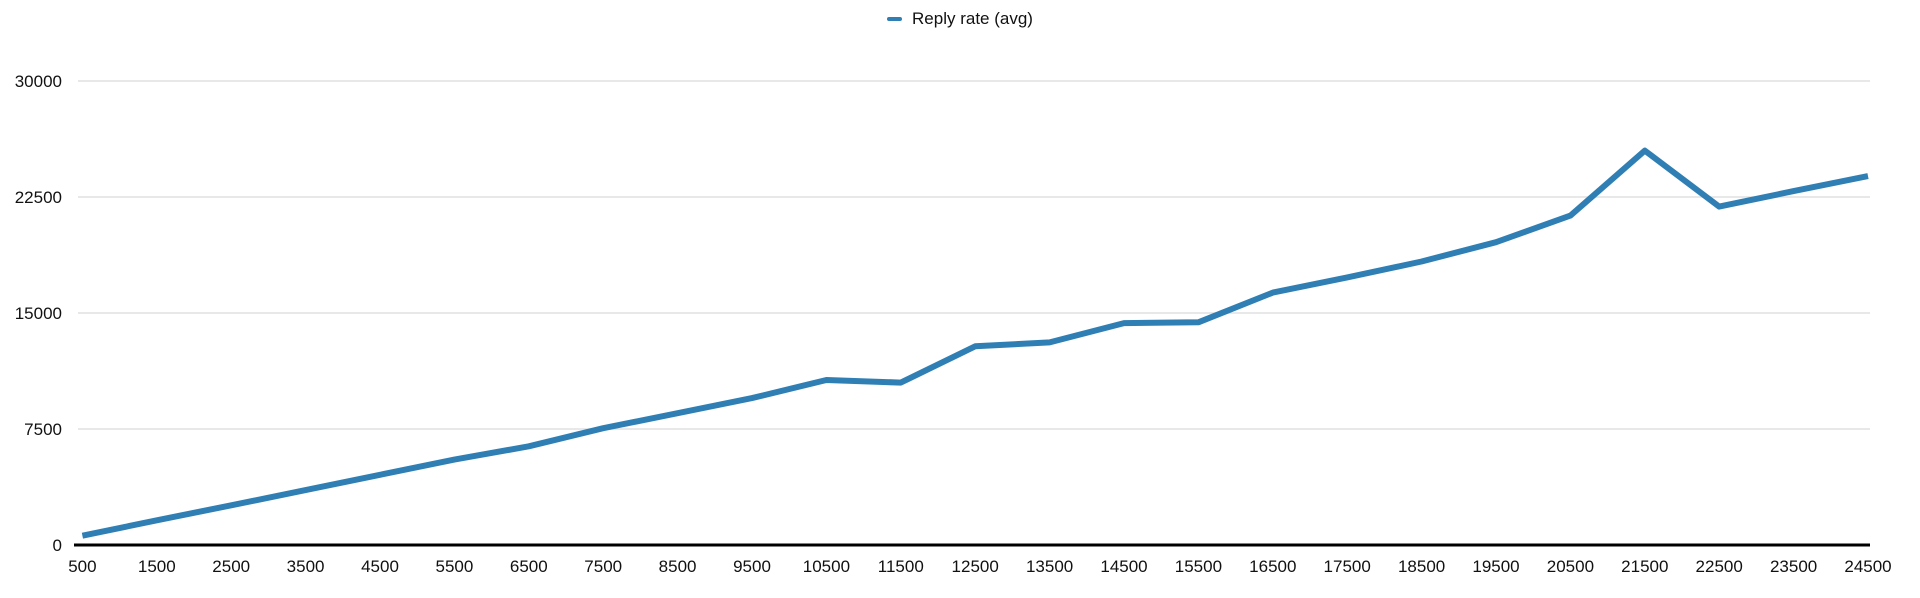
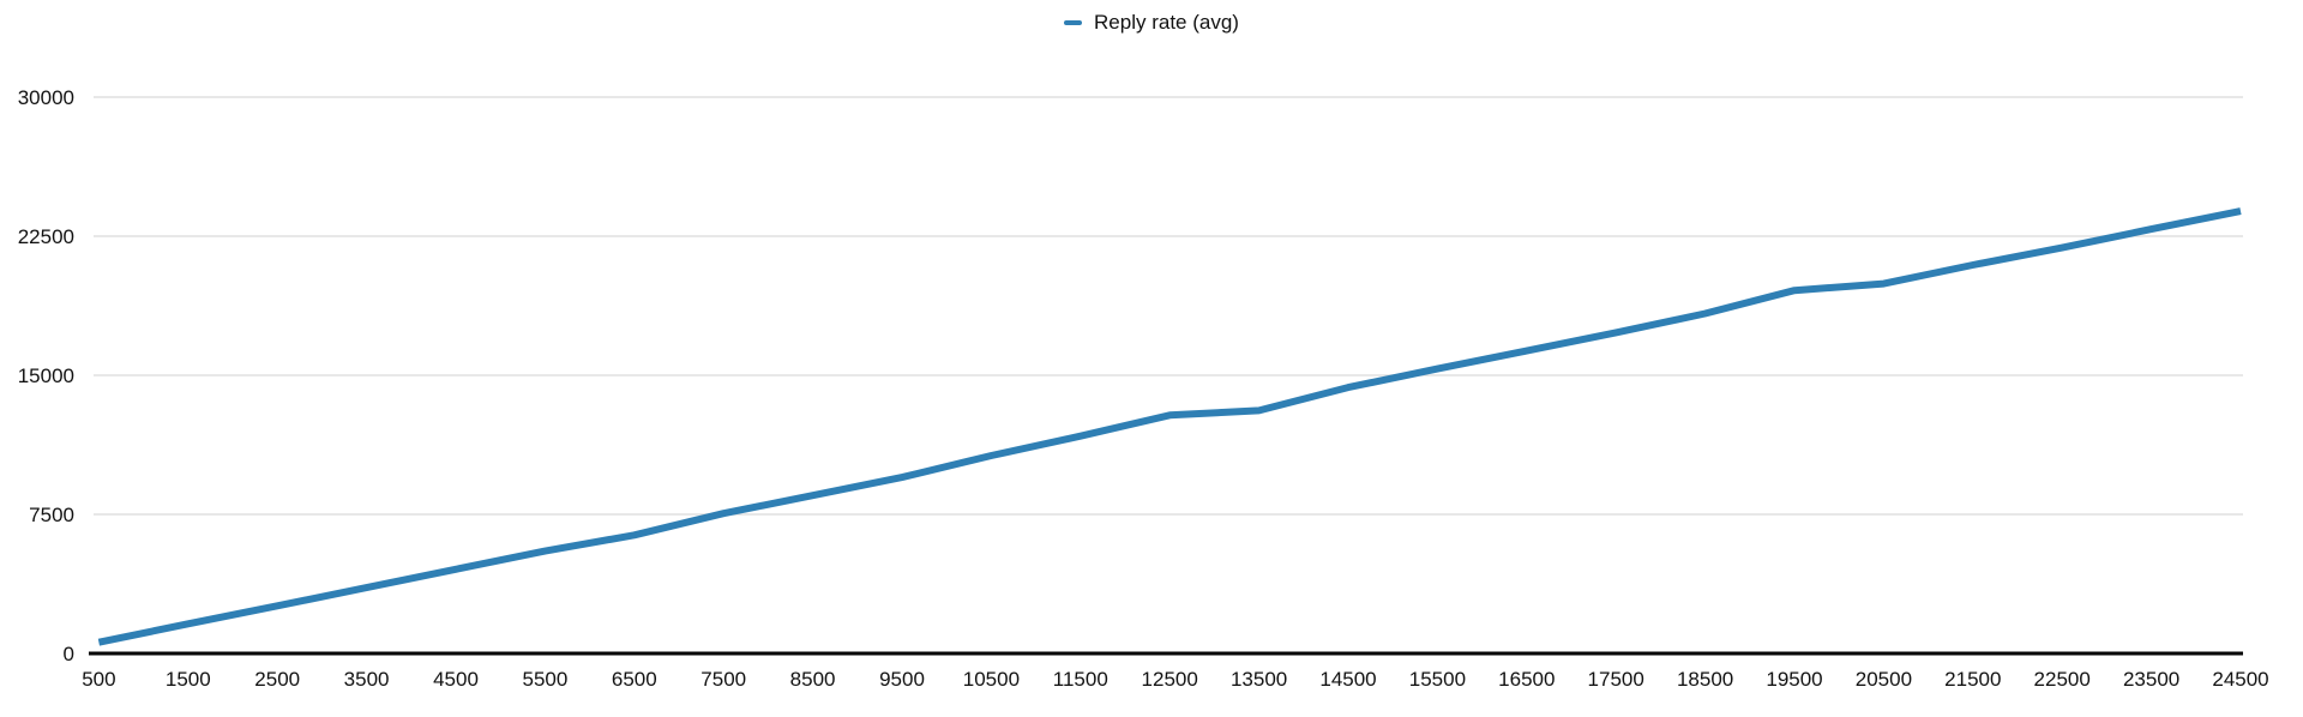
11500: 10500 -> 11700
15500: 14400 -> 15400
20500: 21300 -> 19900
21500: 25500 -> 21000
